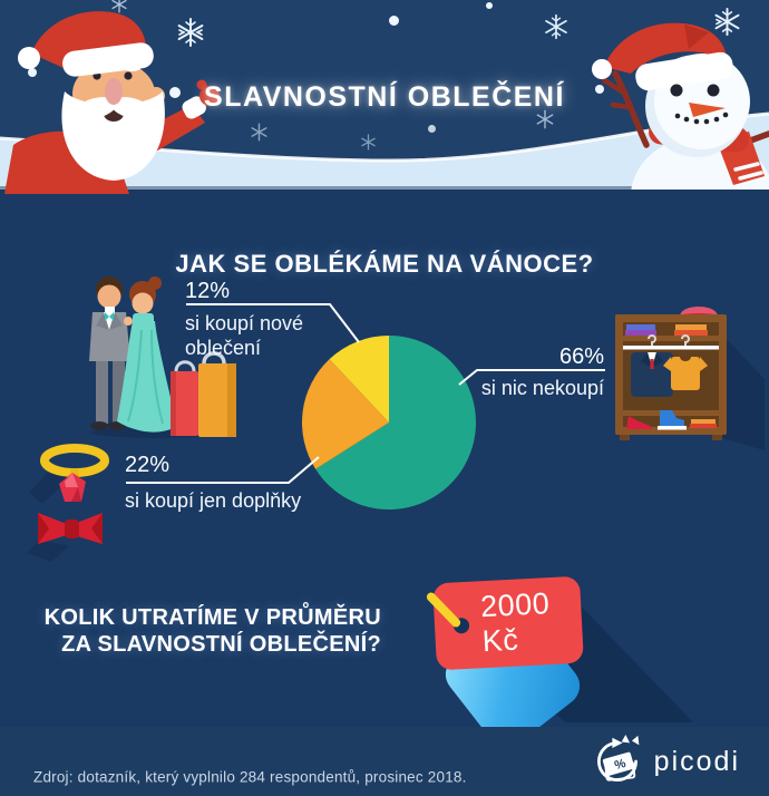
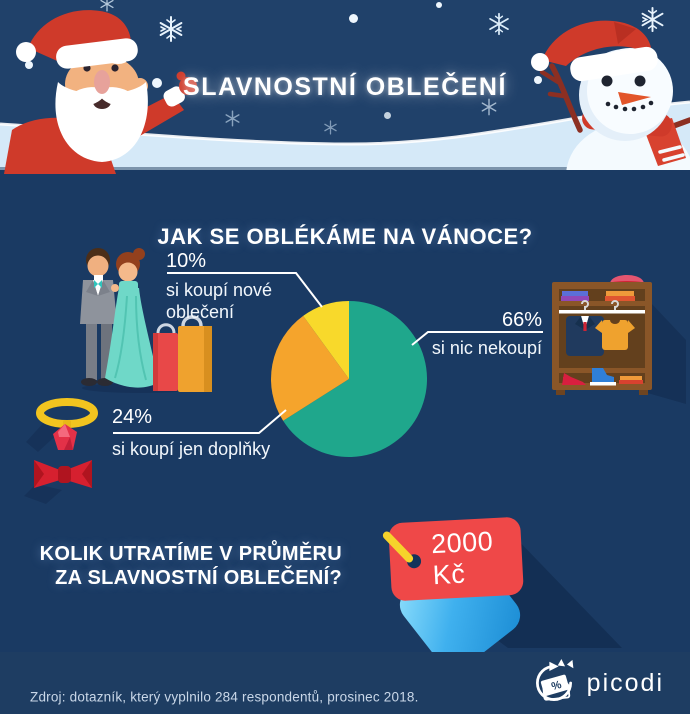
si koupí jen doplňky: 22% -> 24%
si koupí nové oblečení: 12% -> 10%
